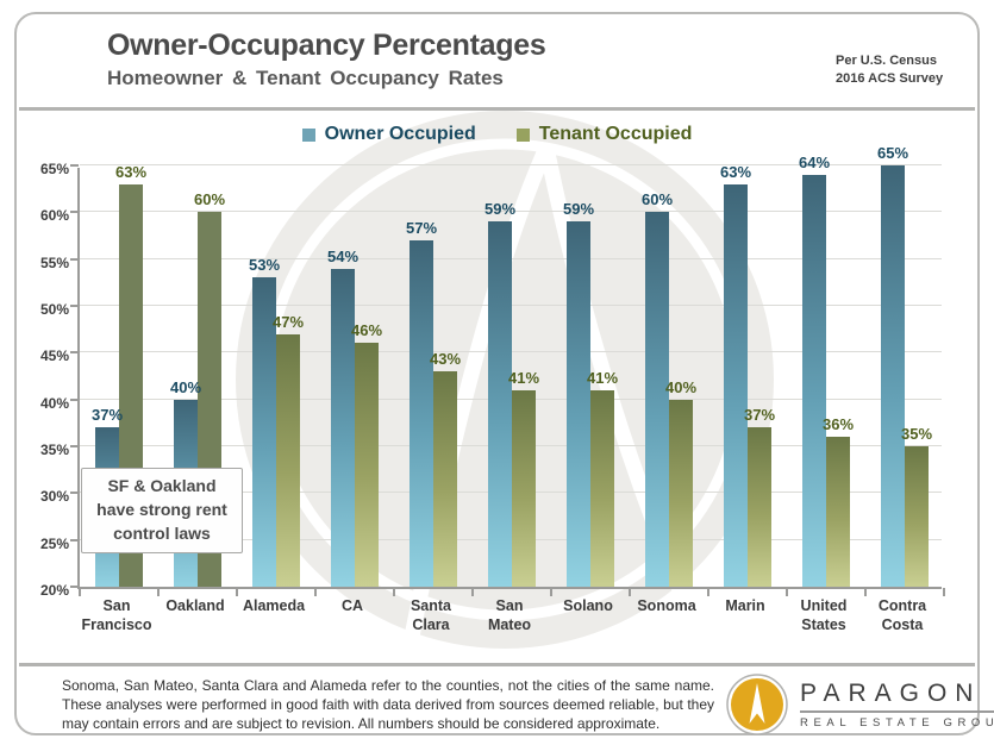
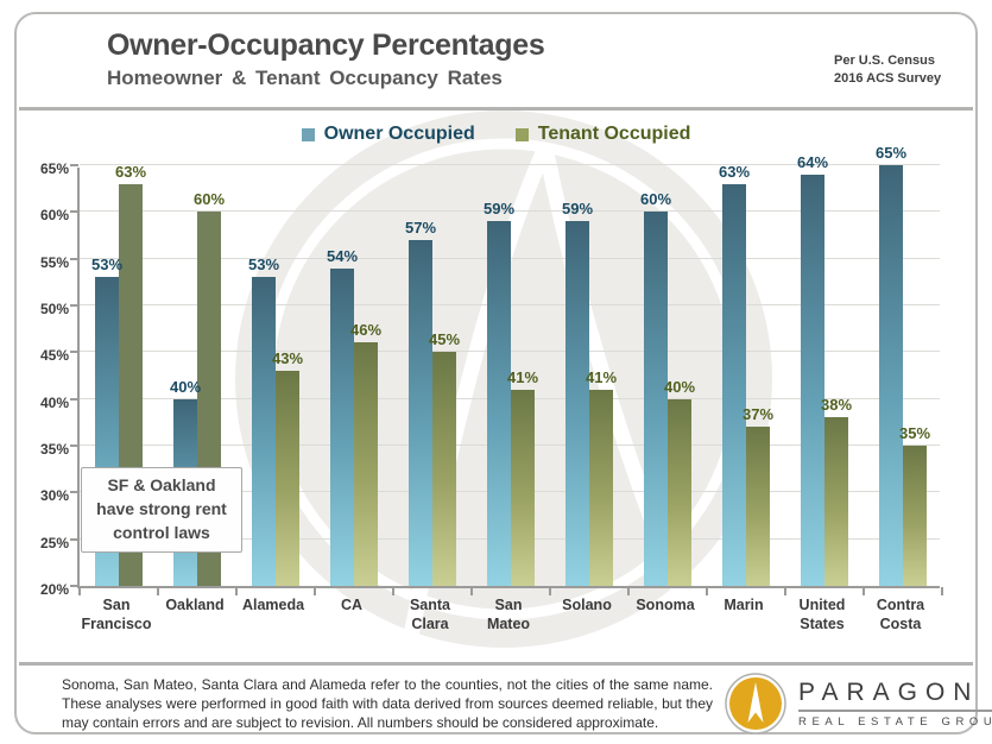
Owner Occupied/San Francisco: 37% -> 53%
Tenant Occupied/Alameda: 47% -> 43%
Tenant Occupied/Santa Clara: 43% -> 45%
Tenant Occupied/United States: 36% -> 38%
